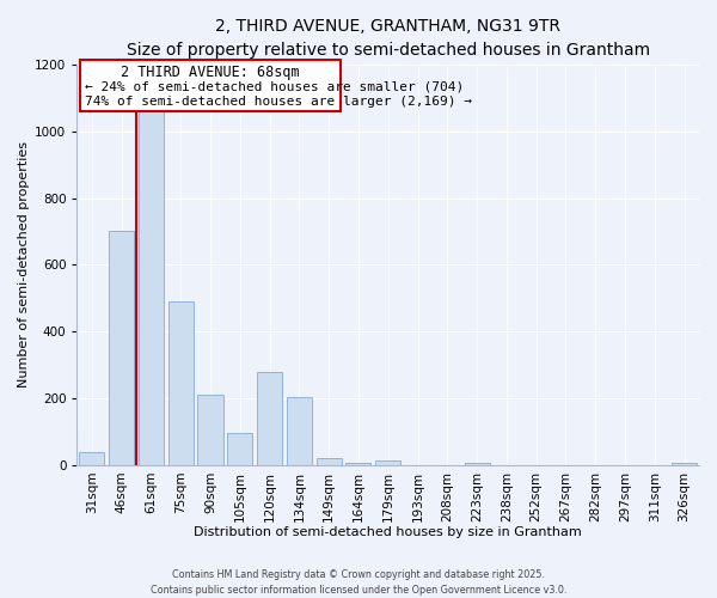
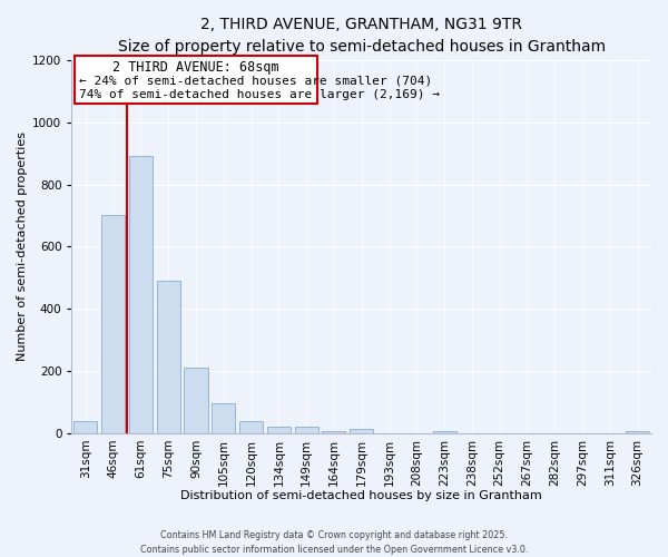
61sqm: 1065 -> 890
120sqm: 280 -> 40
134sqm: 205 -> 20
